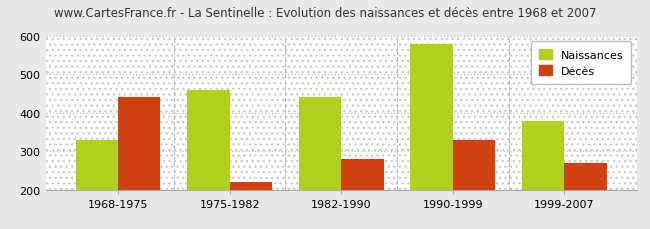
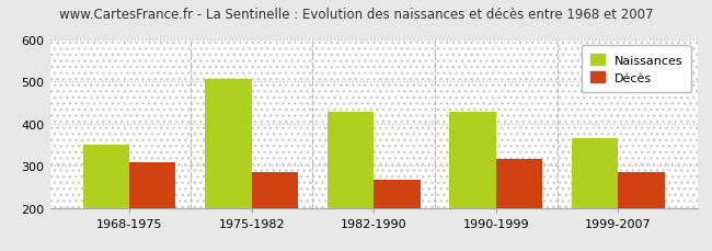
Naissances/1968-1975: 330 -> 350
Décès/1968-1975: 440 -> 308
Naissances/1975-1982: 460 -> 505
Décès/1975-1982: 220 -> 286
Naissances/1982-1990: 440 -> 427
Décès/1982-1990: 280 -> 267
Naissances/1990-1999: 580 -> 427
Décès/1990-1999: 330 -> 317
Naissances/1999-2007: 380 -> 367
Décès/1999-2007: 270 -> 286
